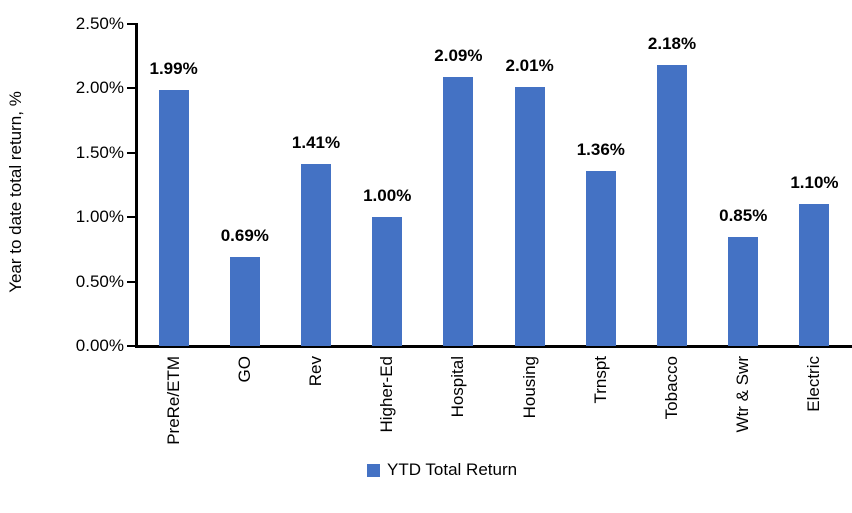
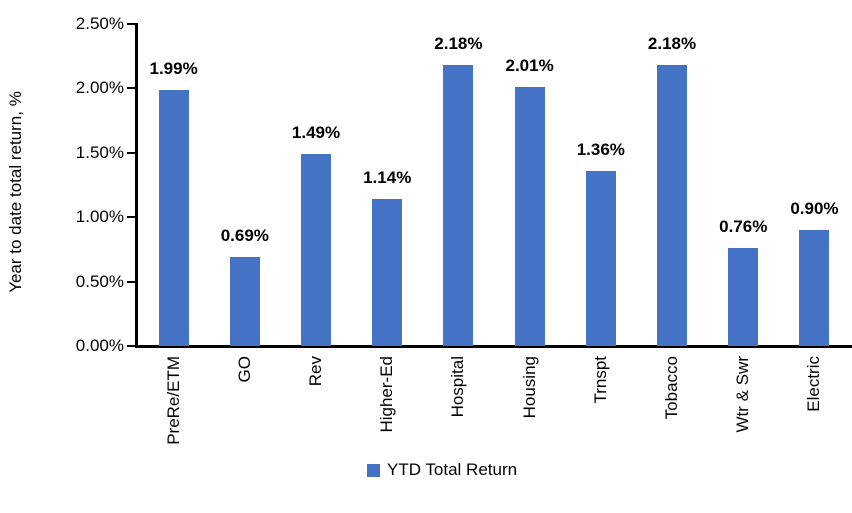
Rev: 1.41% -> 1.49%
Higher-Ed: 1.00% -> 1.14%
Hospital: 2.09% -> 2.18%
Wtr & Swr: 0.85% -> 0.76%
Electric: 1.10% -> 0.90%
